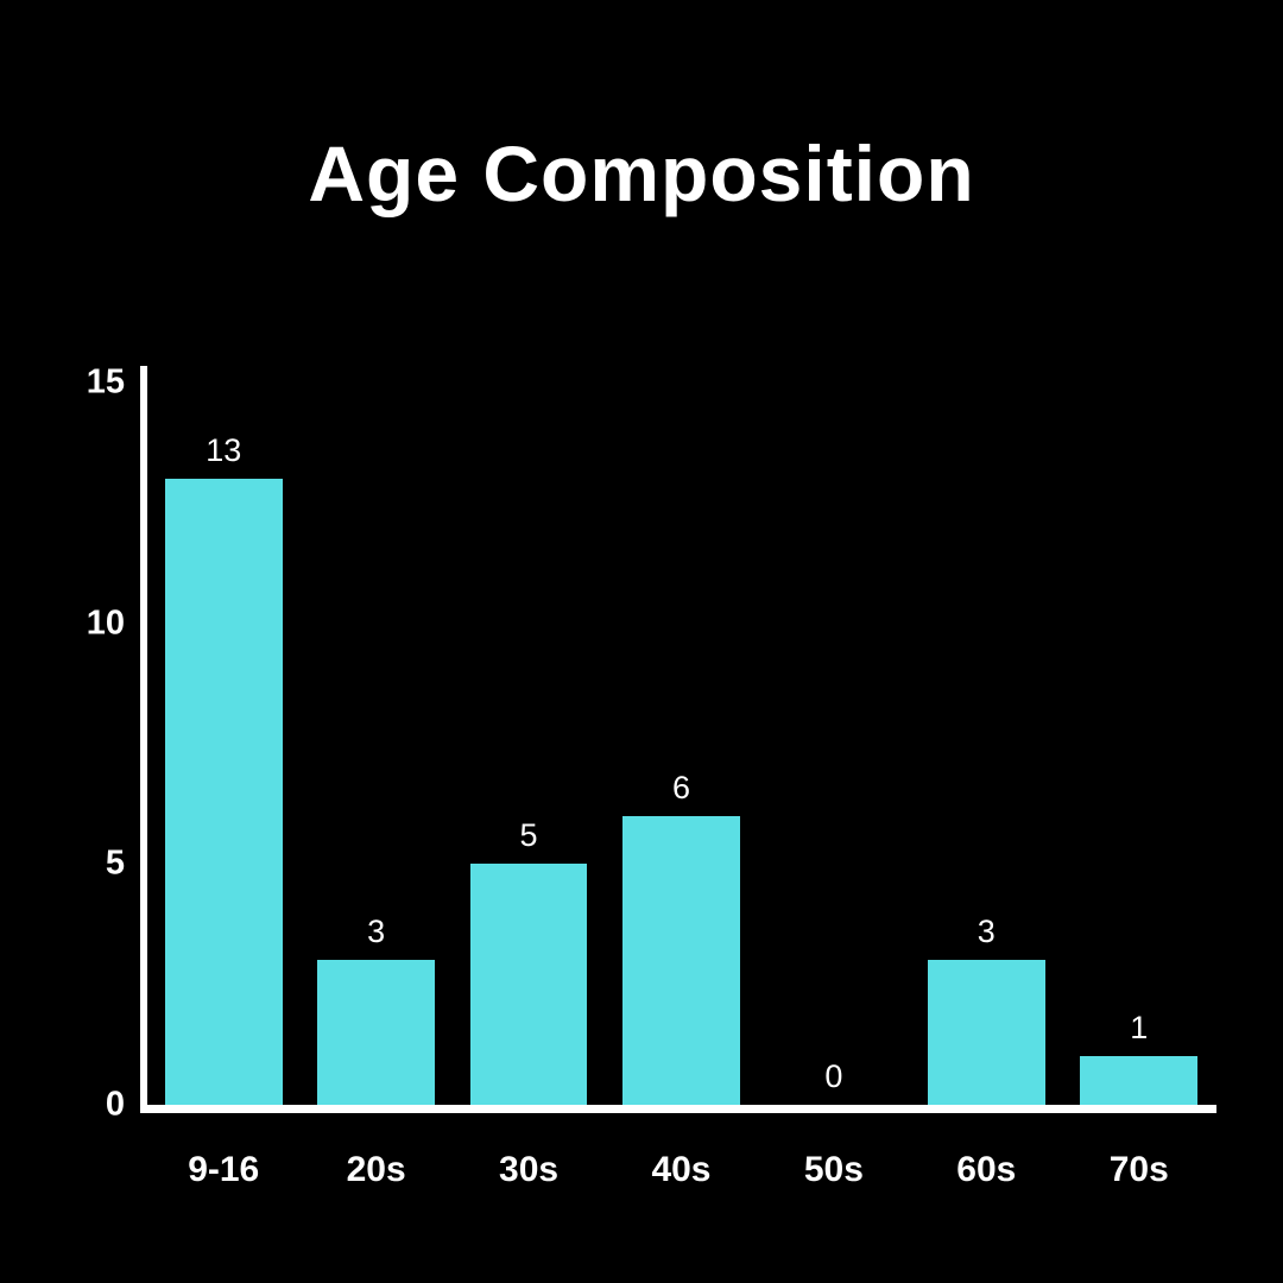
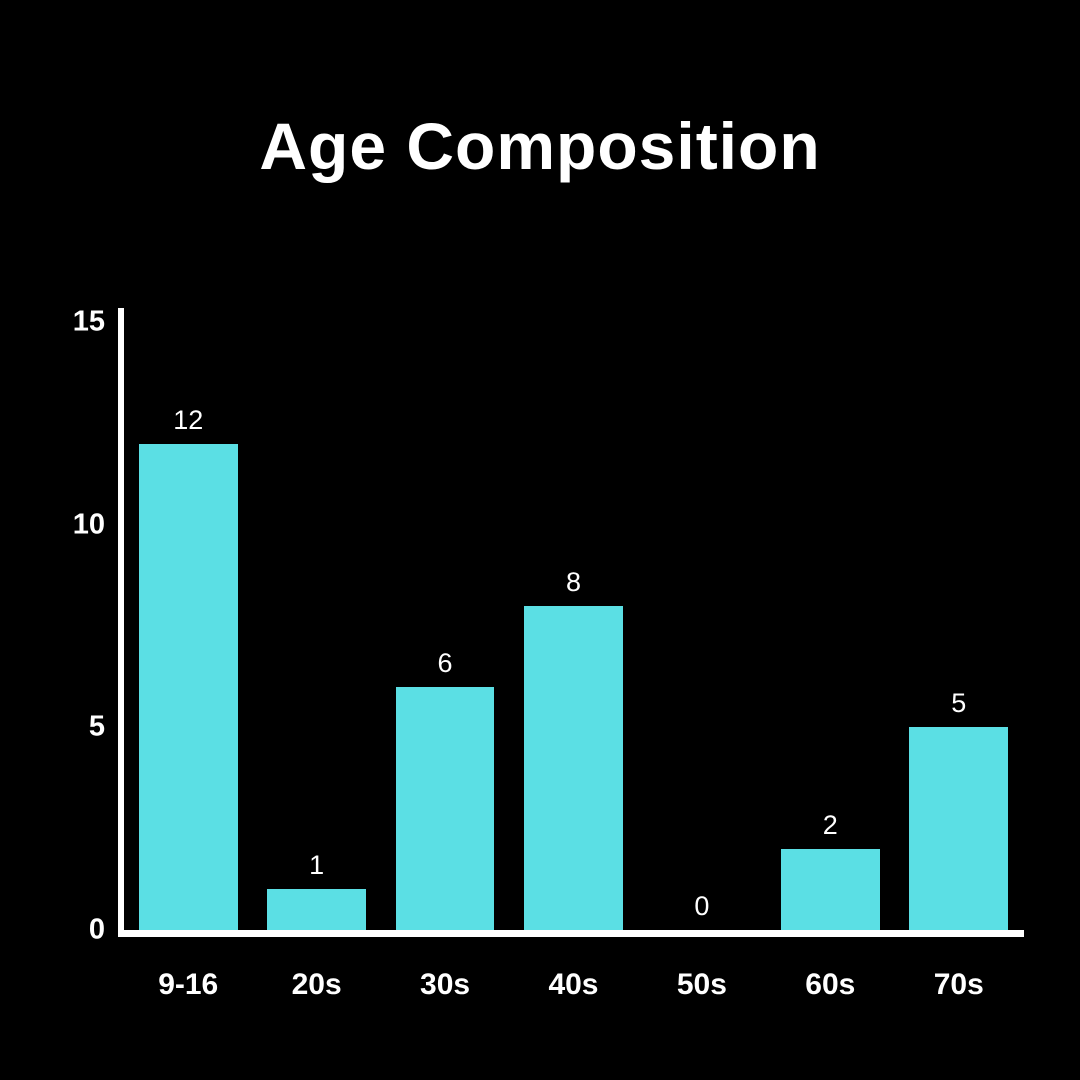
9-16: 13 -> 12
20s: 3 -> 1
30s: 5 -> 6
40s: 6 -> 8
60s: 3 -> 2
70s: 1 -> 5
